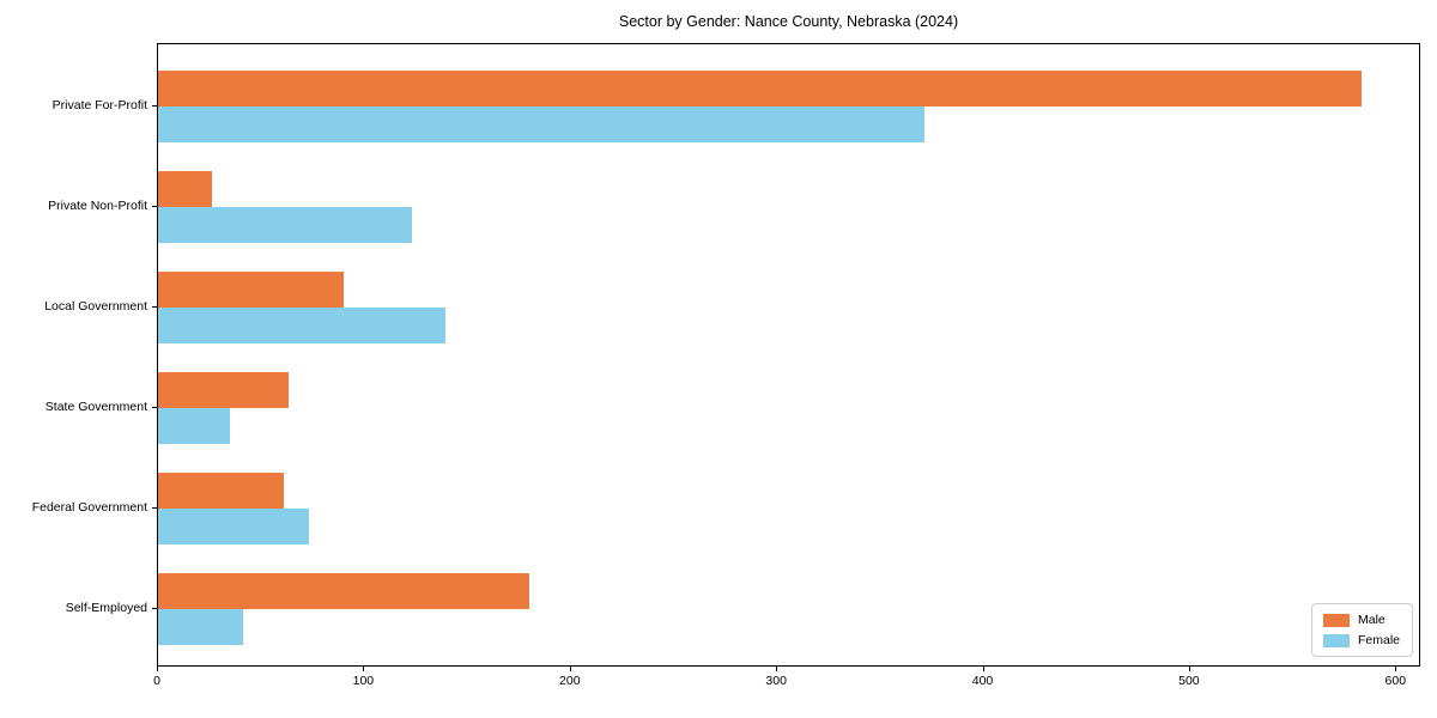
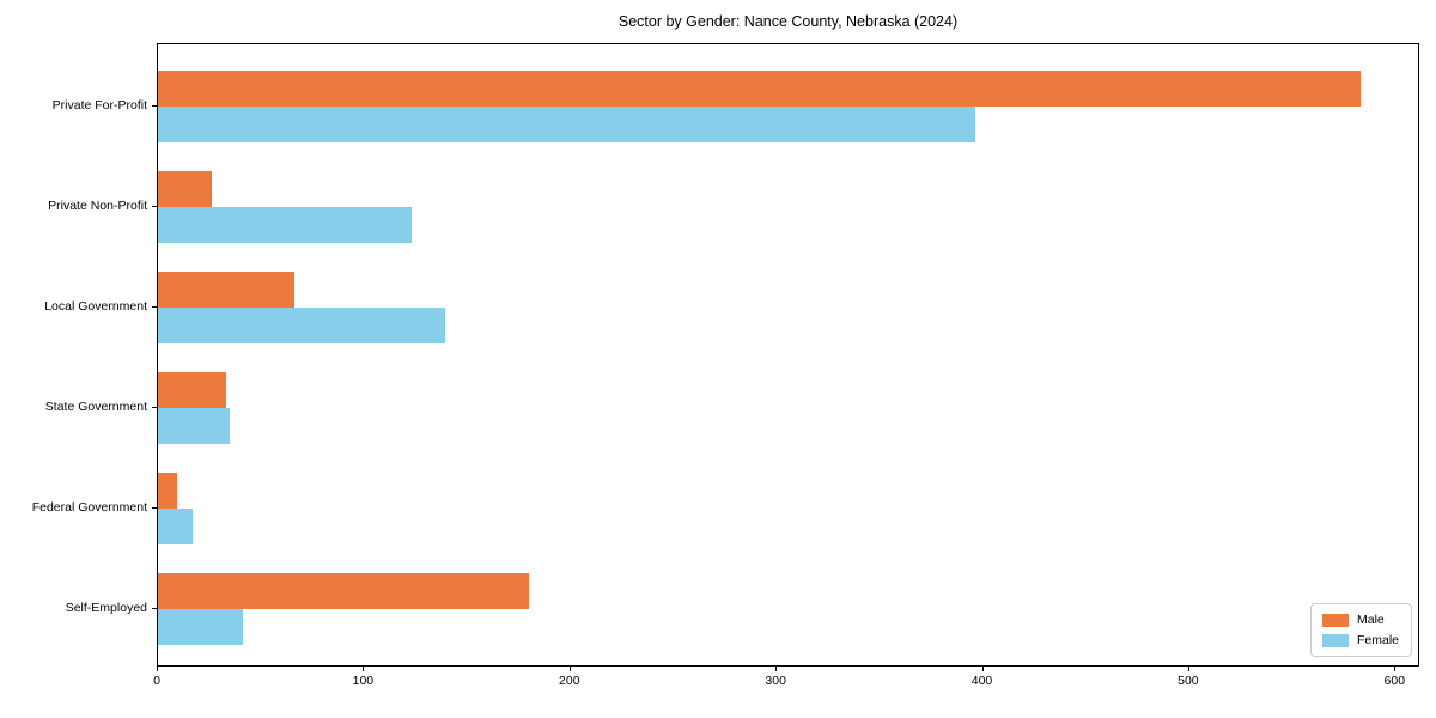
Female/Private For-Profit: 371 -> 396
Male/Local Government: 90 -> 66
Male/State Government: 63 -> 33
Male/Federal Government: 61 -> 9
Female/Federal Government: 73 -> 17
